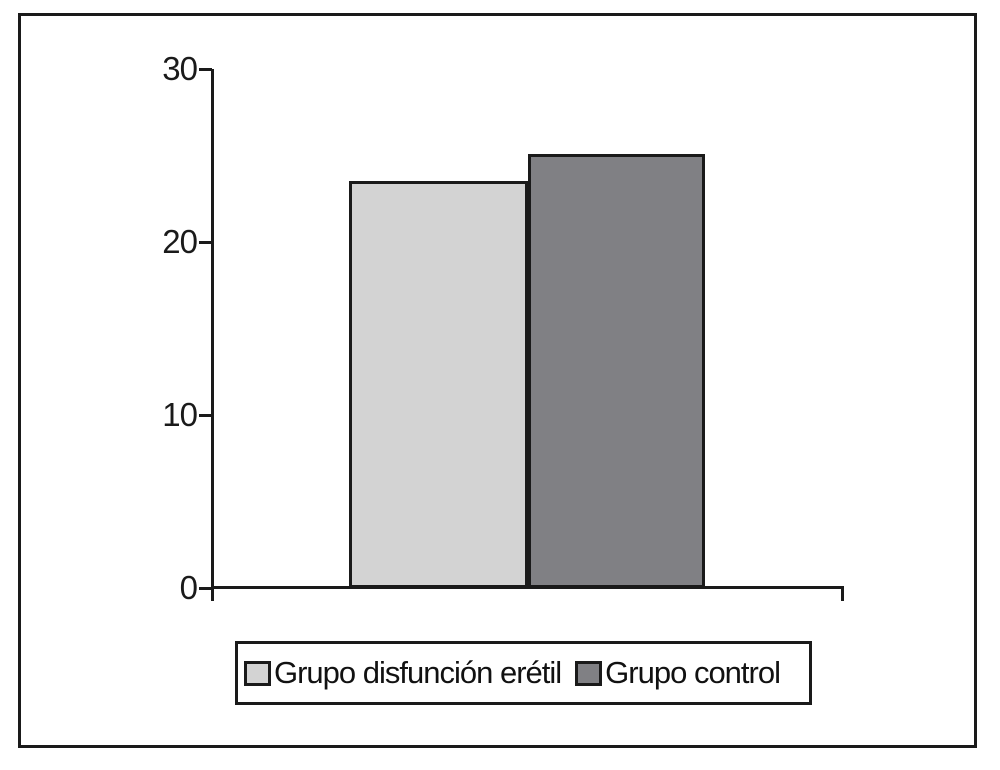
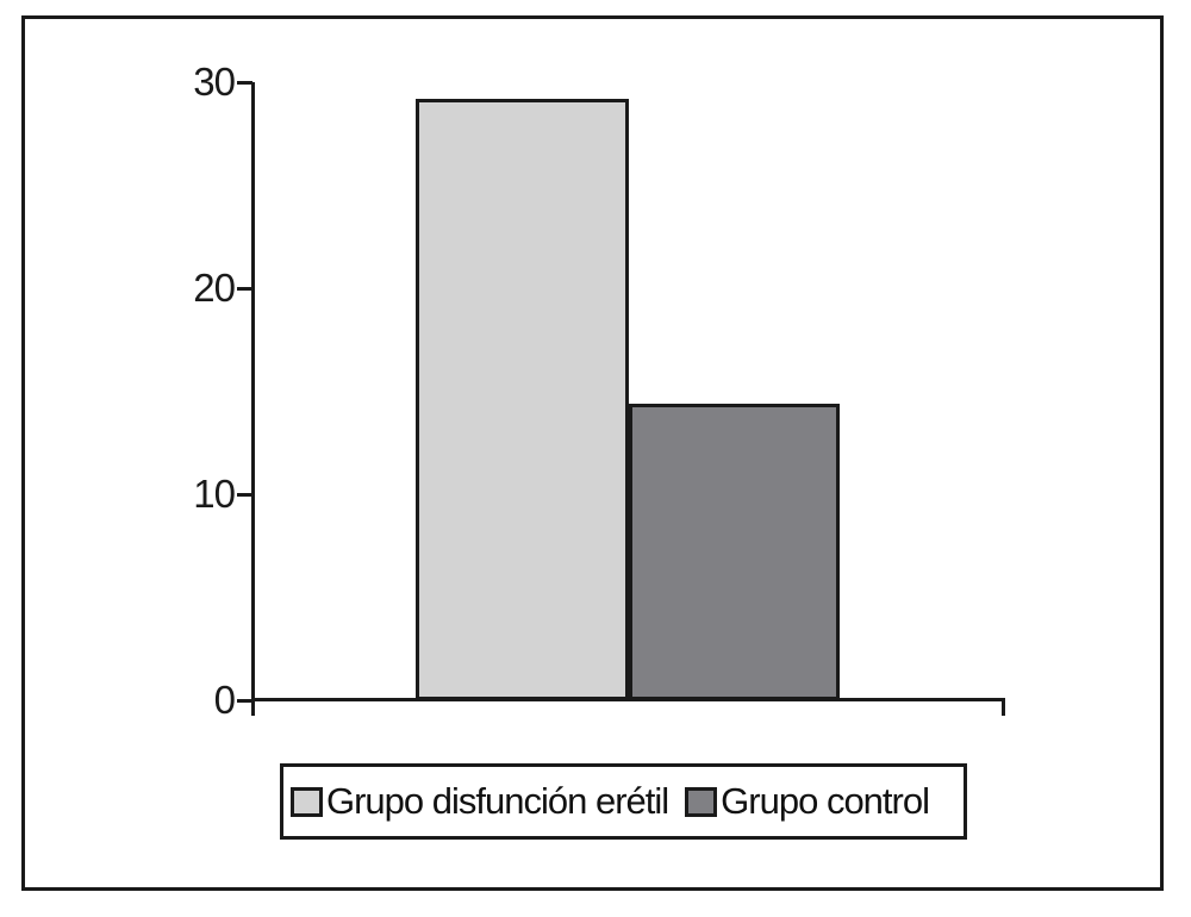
Grupo disfunción erétil: 23.5 -> 29.2
Grupo control: 25.1 -> 14.4
